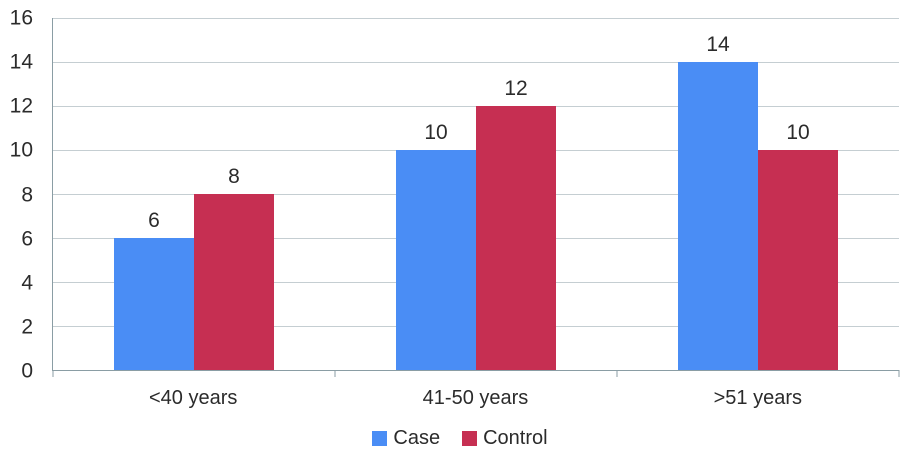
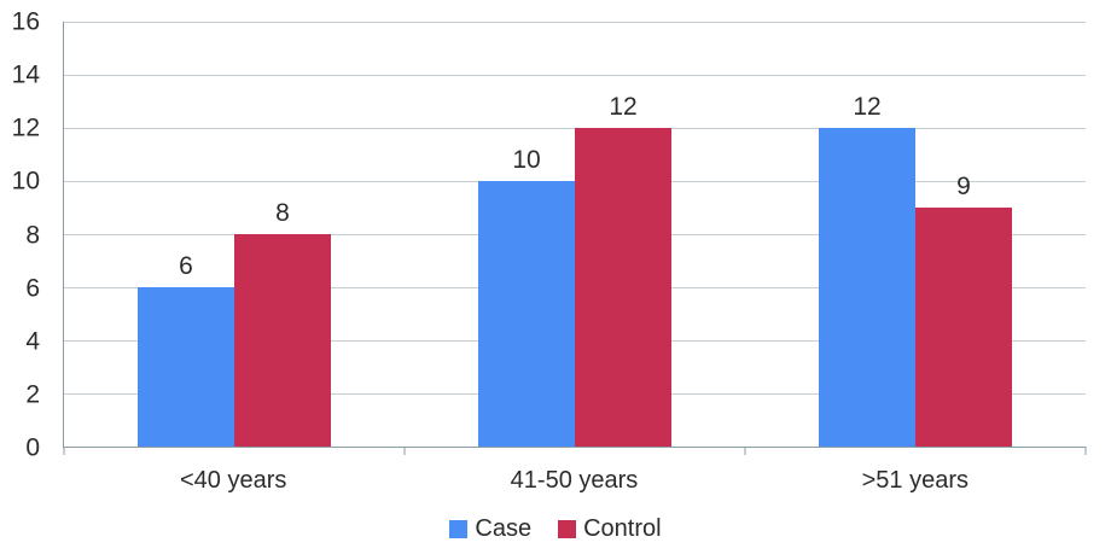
Case/>51 years: 14 -> 12
Control/>51 years: 10 -> 9
